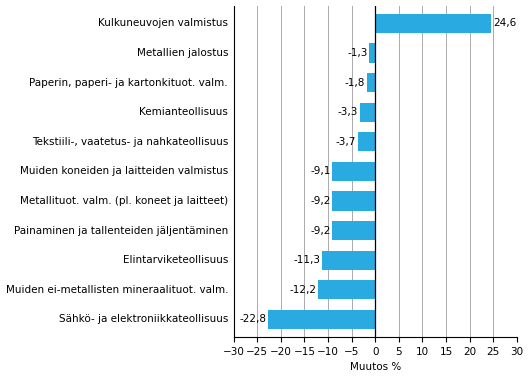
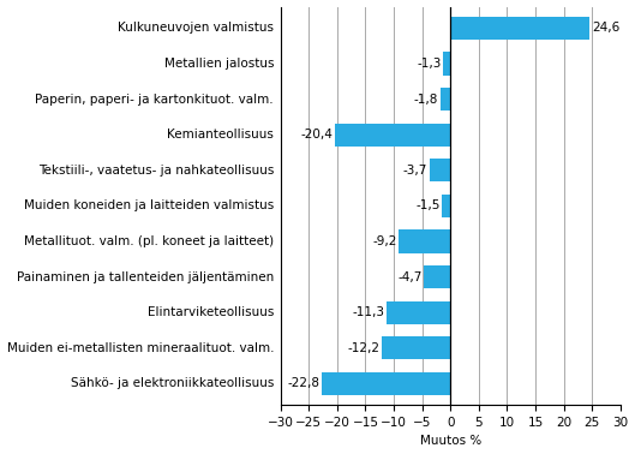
Kemianteollisuus: -3,3 -> -20,4
Muiden koneiden ja laitteiden valmistus: -9,1 -> -1,5
Painaminen ja tallenteiden jäljentäminen: -9,2 -> -4,7
